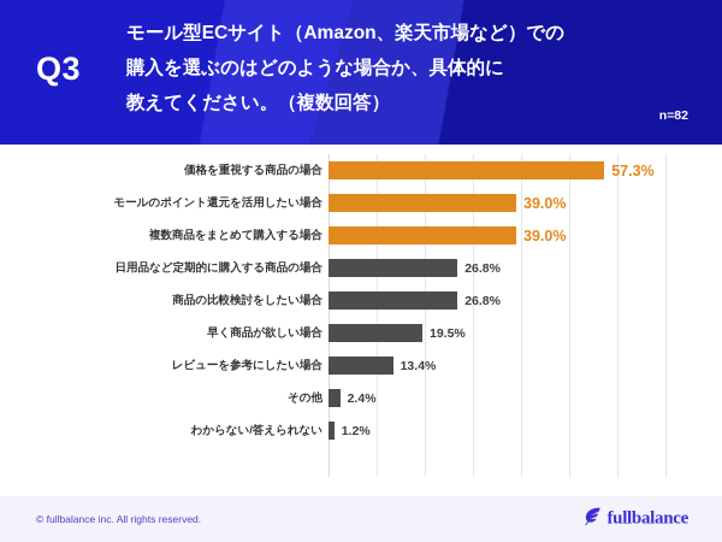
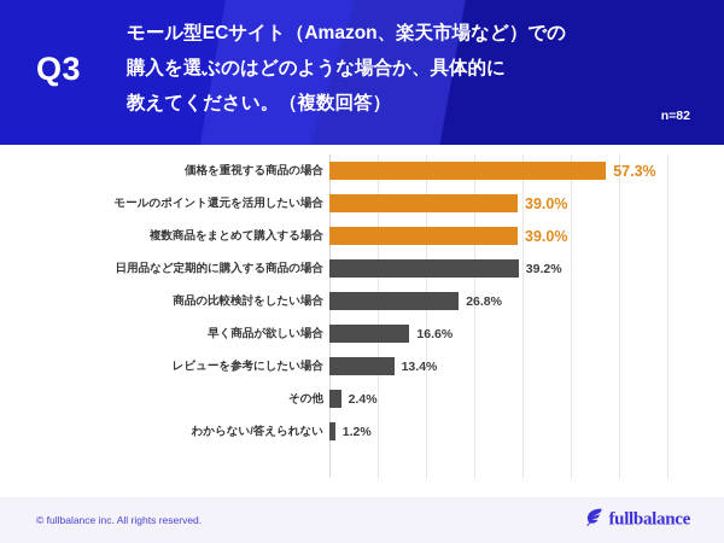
日用品など定期的に購入する商品の場合: 26.8% -> 39.2%
早く商品が欲しい場合: 19.5% -> 16.6%
